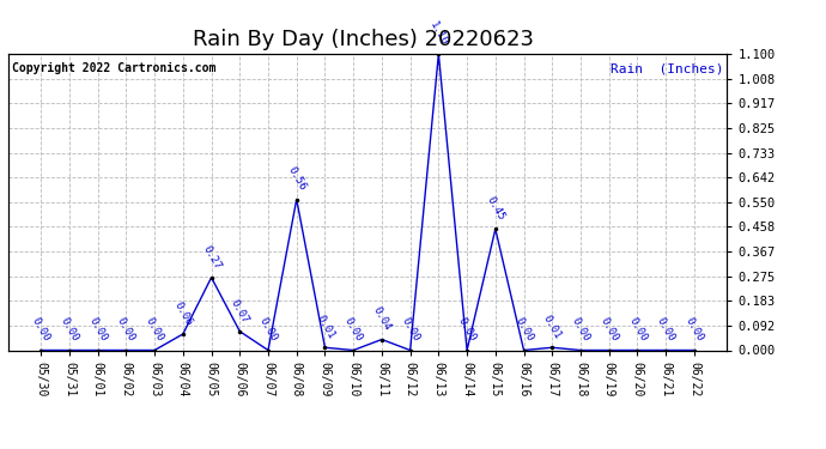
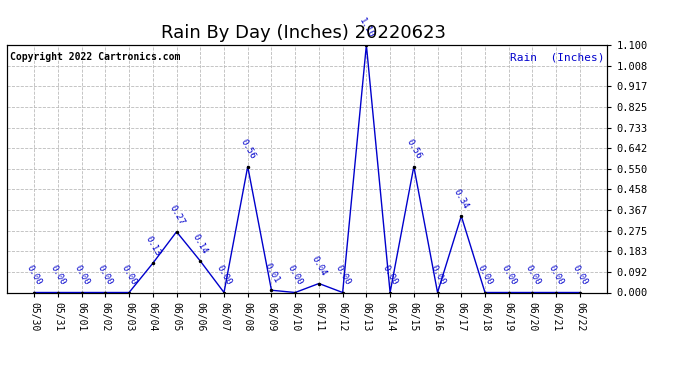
06/04: 0.06 -> 0.13
06/06: 0.07 -> 0.14
06/15: 0.45 -> 0.56
06/17: 0.01 -> 0.34
